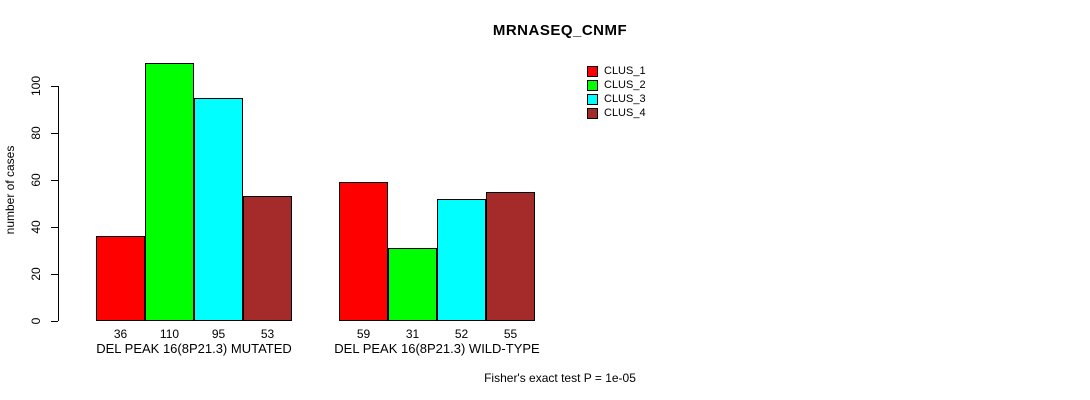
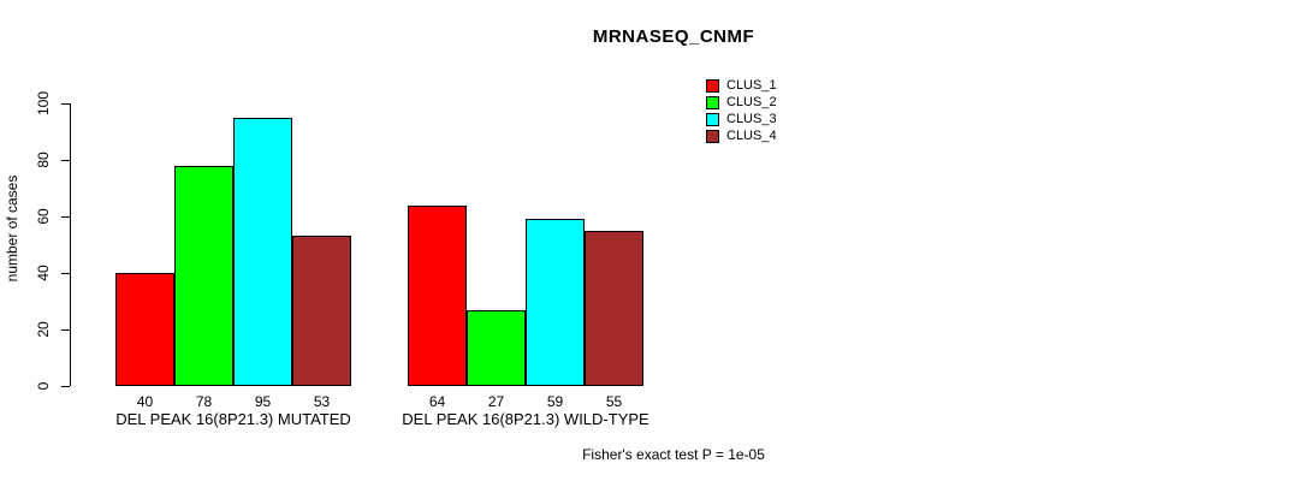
CLUS_1/DEL PEAK 16(8P21.3) MUTATED: 36 -> 40
CLUS_2/DEL PEAK 16(8P21.3) MUTATED: 110 -> 78
CLUS_1/DEL PEAK 16(8P21.3) WILD-TYPE: 59 -> 64
CLUS_2/DEL PEAK 16(8P21.3) WILD-TYPE: 31 -> 27
CLUS_3/DEL PEAK 16(8P21.3) WILD-TYPE: 52 -> 59
